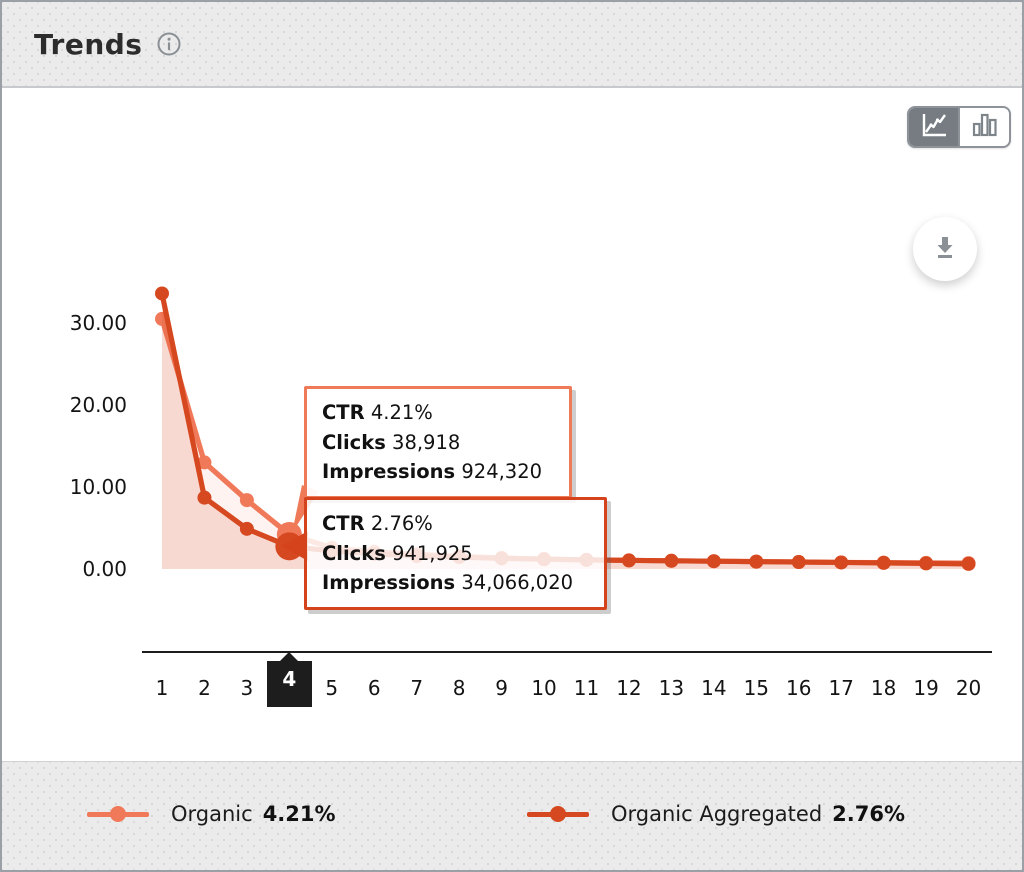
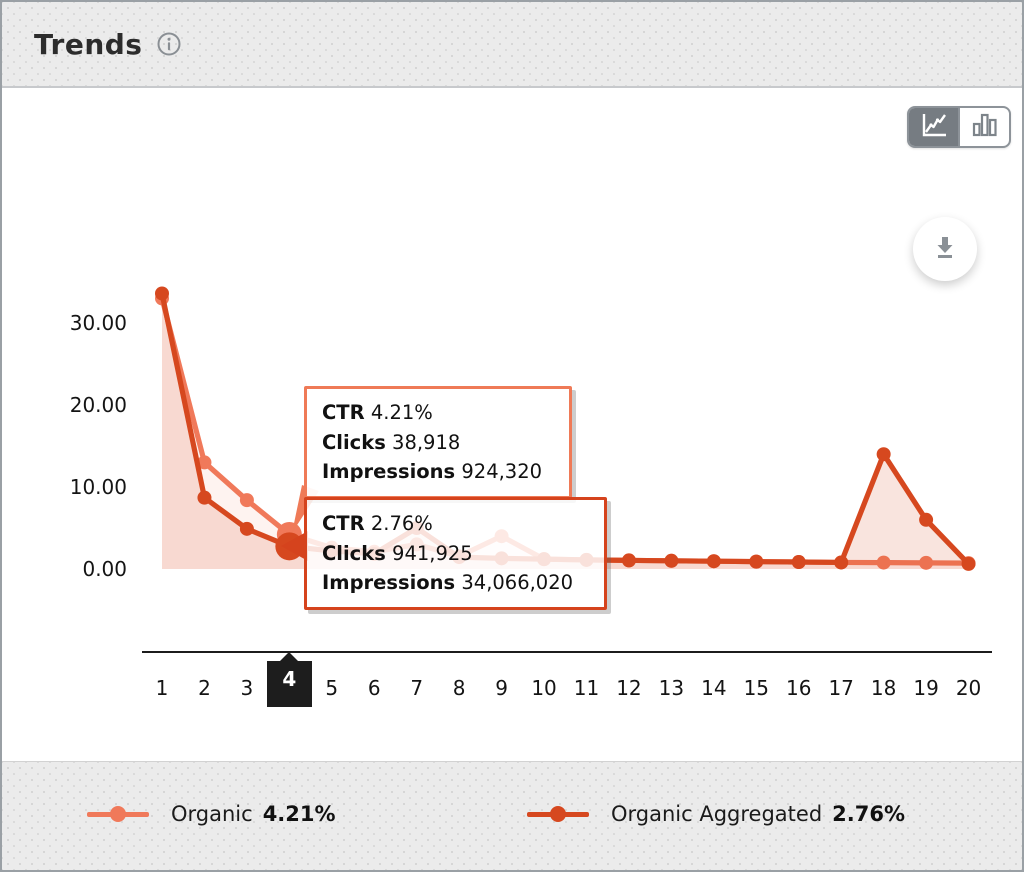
Organic/1: 30 -> 33
Organic/7: 2 -> 3
Organic Aggregated/7: 2 -> 5
Organic/9: 1 -> 4
Organic Aggregated/18: 1 -> 14
Organic Aggregated/19: 1 -> 6
